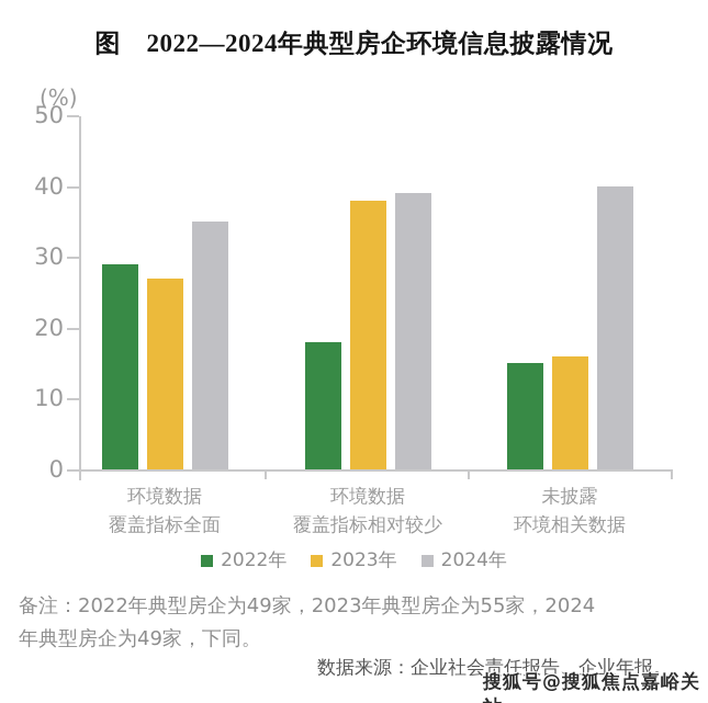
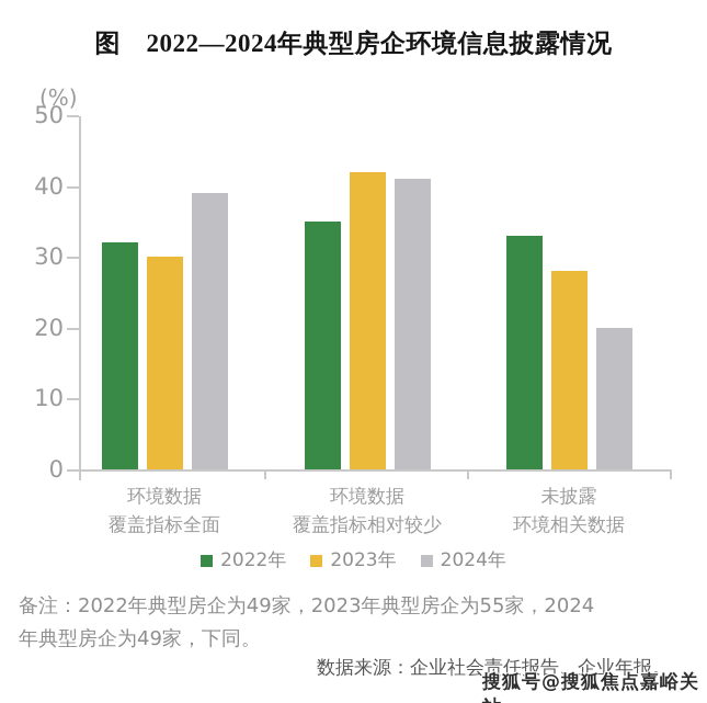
2022年/环境数据 覆盖指标全面: 29 -> 32
2023年/环境数据 覆盖指标全面: 27 -> 30
2024年/环境数据 覆盖指标全面: 35 -> 39
2022年/环境数据 覆盖指标相对较少: 18 -> 35
2023年/环境数据 覆盖指标相对较少: 38 -> 42
2024年/环境数据 覆盖指标相对较少: 39 -> 41
2022年/未披露 环境相关数据: 15 -> 33
2023年/未披露 环境相关数据: 16 -> 28
2024年/未披露 环境相关数据: 40 -> 20
